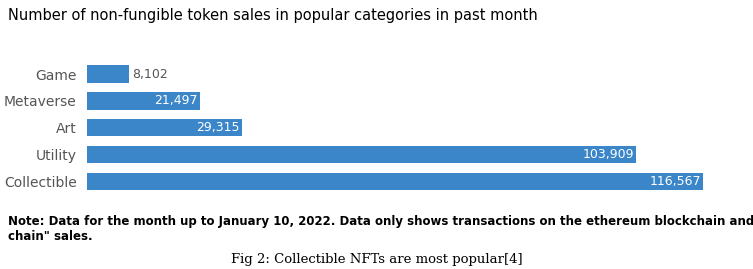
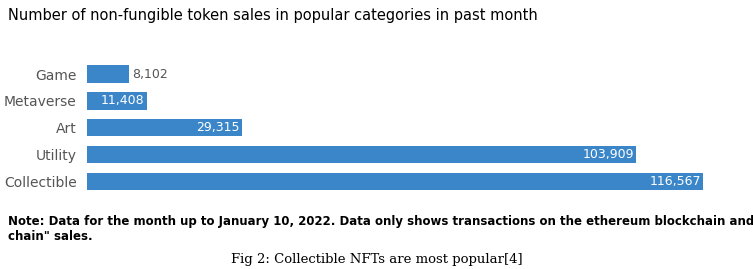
Metaverse: 21,497 -> 11,408
